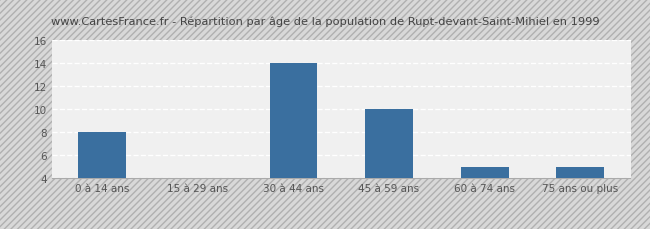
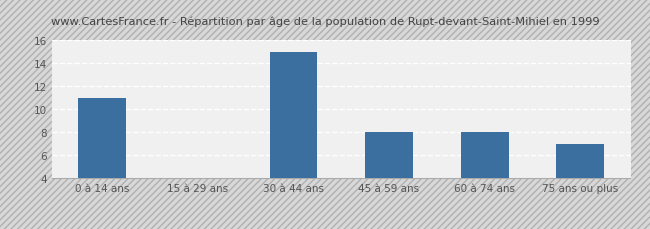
0 à 14 ans: 8 -> 11
30 à 44 ans: 14 -> 15
45 à 59 ans: 10 -> 8
60 à 74 ans: 5 -> 8
75 ans ou plus: 5 -> 7
